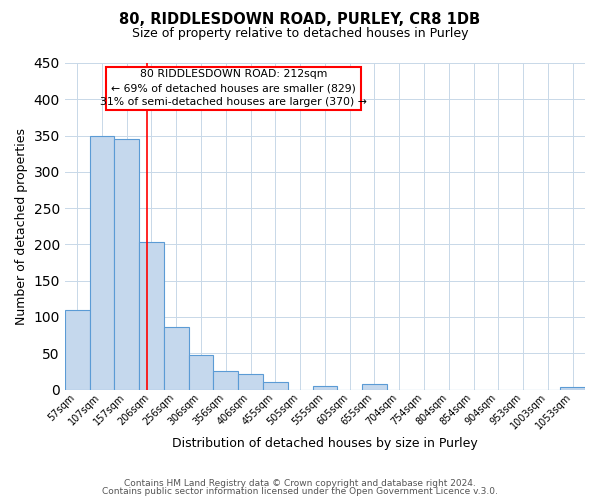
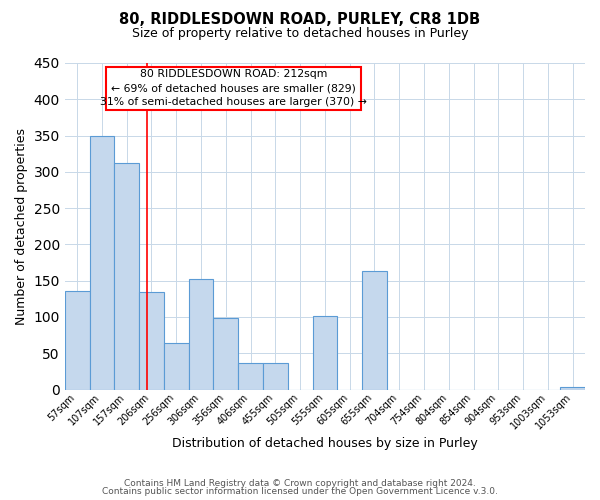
57sqm: 110 -> 136
157sqm: 345 -> 312
206sqm: 203 -> 134
256sqm: 86 -> 64
306sqm: 47 -> 152
356sqm: 25 -> 98
406sqm: 22 -> 36
455sqm: 11 -> 36
555sqm: 5 -> 102
655sqm: 7 -> 164
